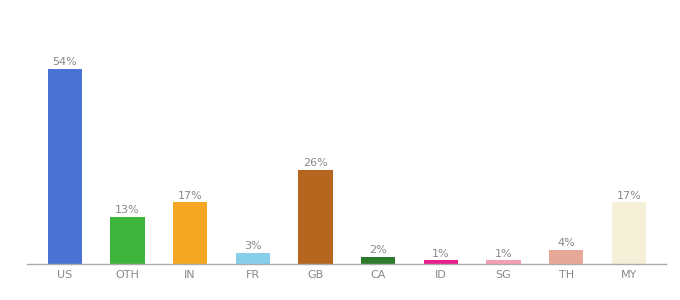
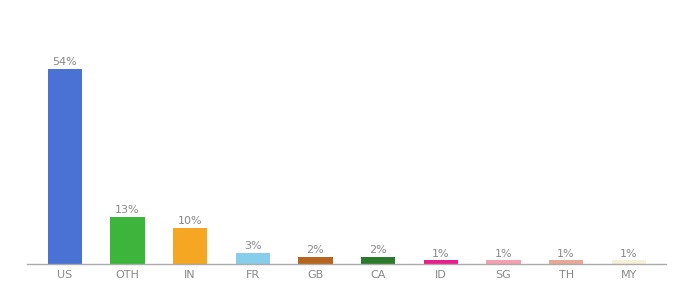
IN: 17% -> 10%
GB: 26% -> 2%
TH: 4% -> 1%
MY: 17% -> 1%
